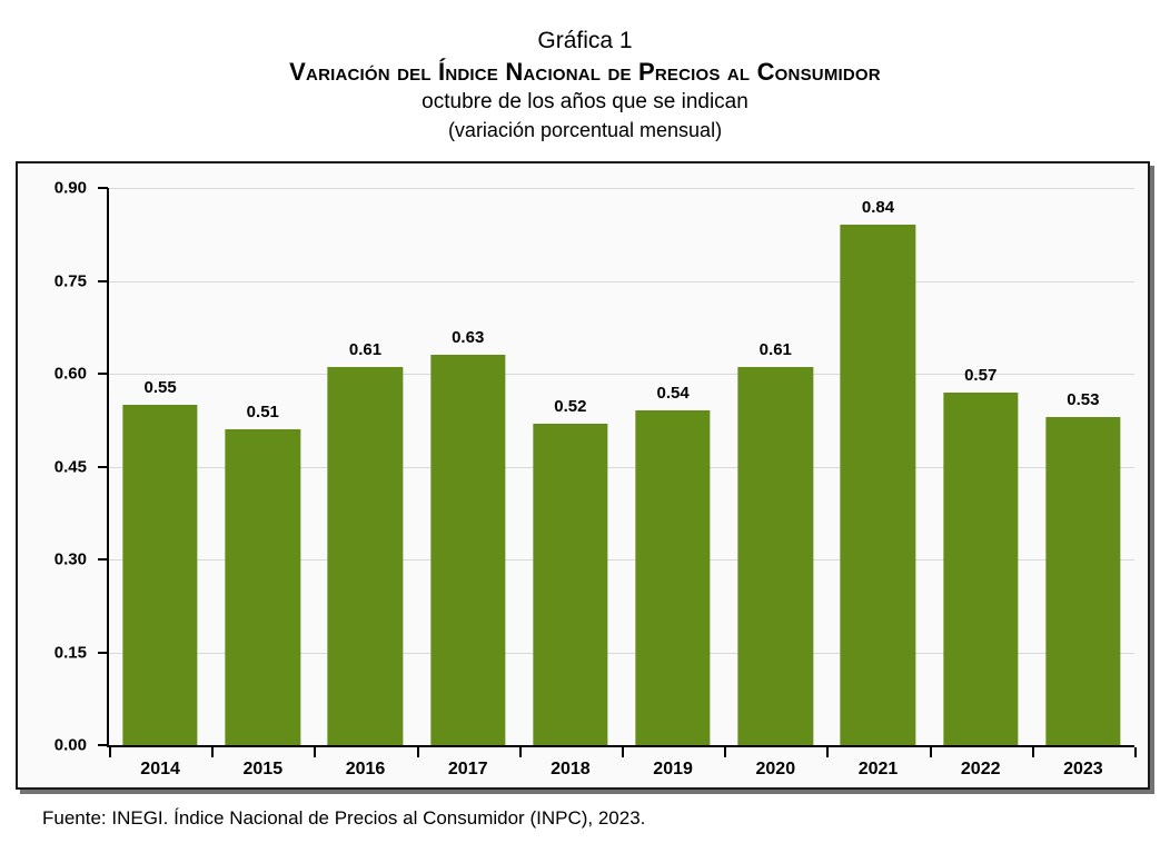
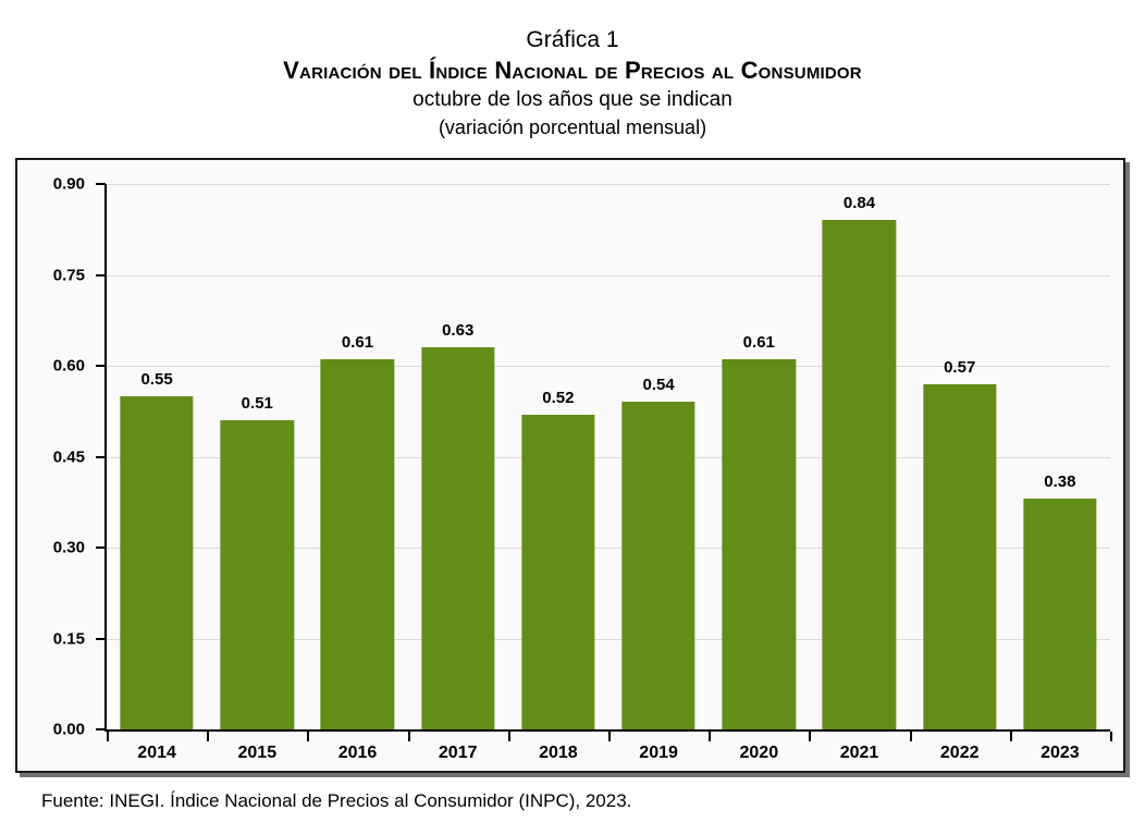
2023: 0.53 -> 0.38
